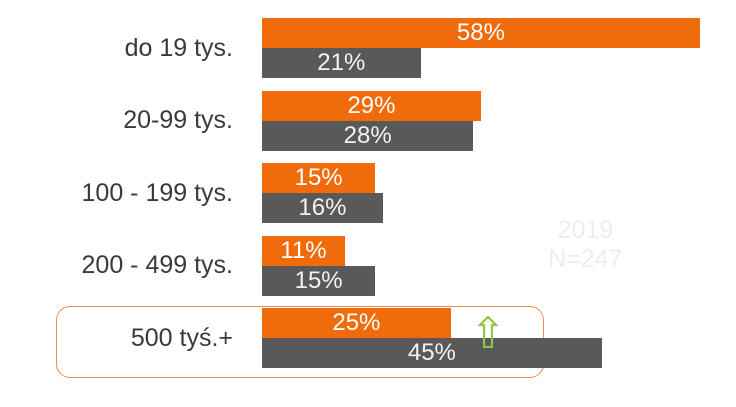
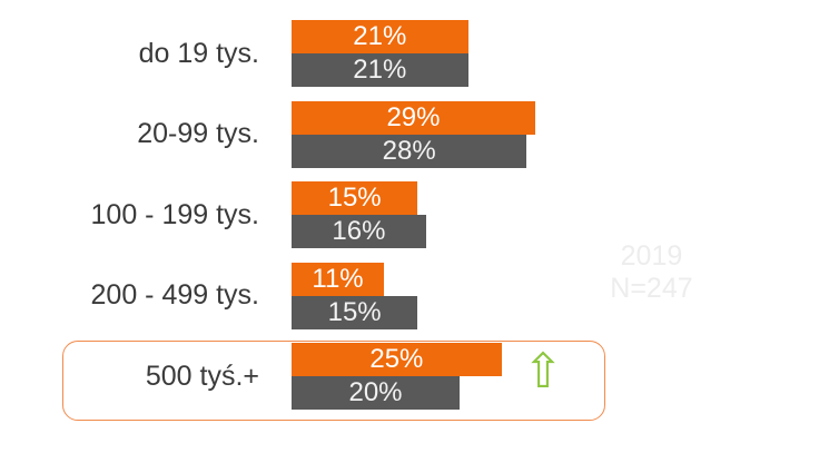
2020/do 19 tys.: 58% -> 21%
2019/500 tyś.+: 45% -> 20%
